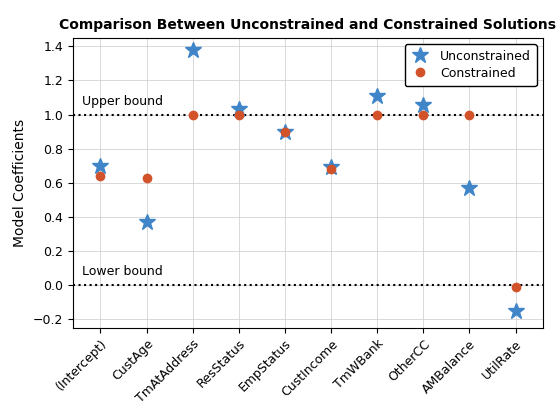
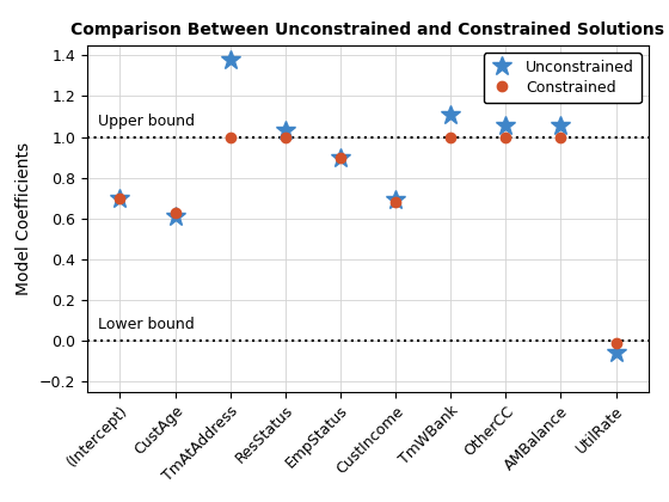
Constrained/(Intercept): 0.64 -> 0.70
Unconstrained/CustAge: 0.37 -> 0.61
Unconstrained/AMBalance: 0.57 -> 1.05
Unconstrained/UtilRate: -0.15 -> -0.06
